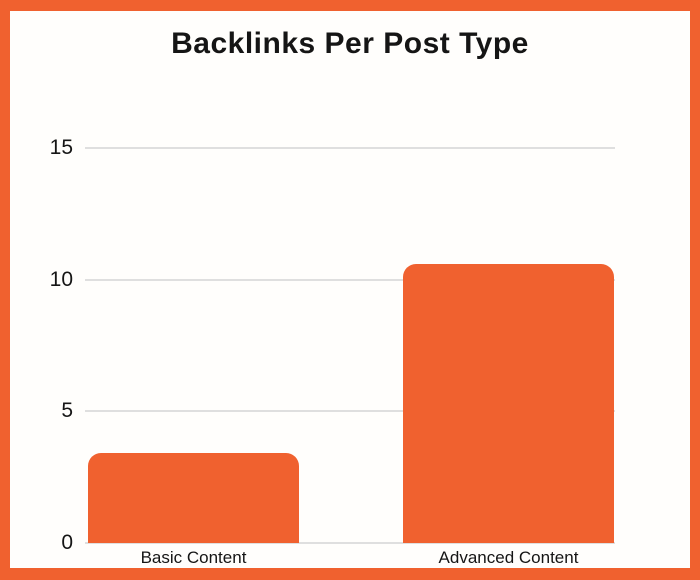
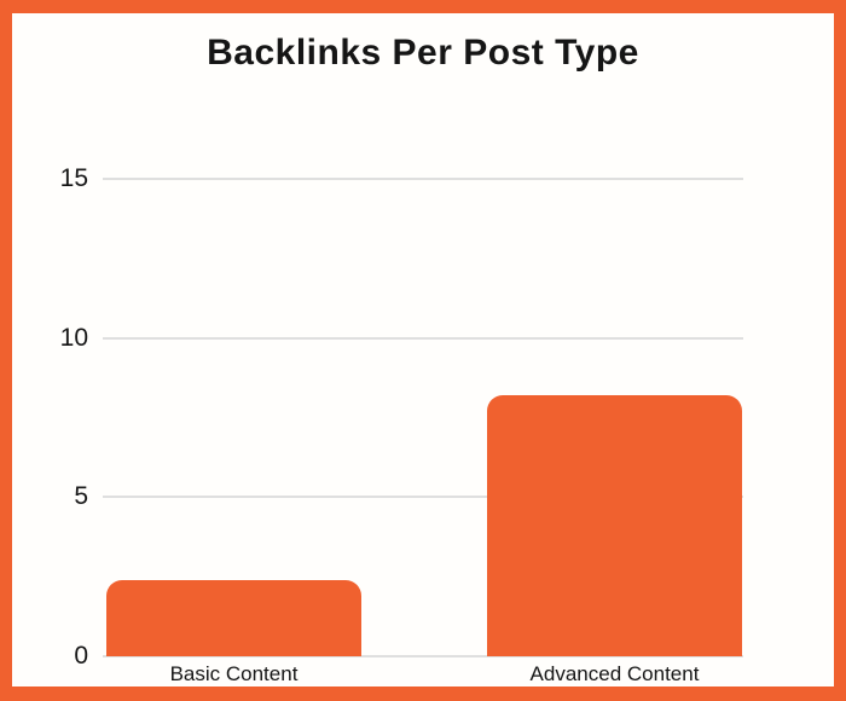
Basic Content: 3.4 -> 2.4
Advanced Content: 10.6 -> 8.2
